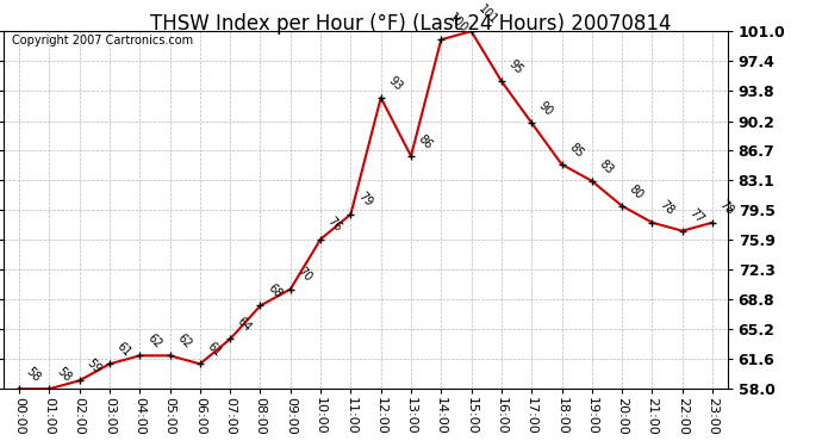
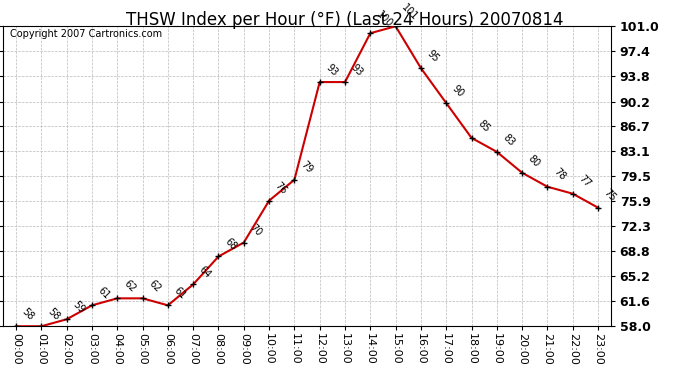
13:00: 86 -> 93
23:00: 78 -> 75
